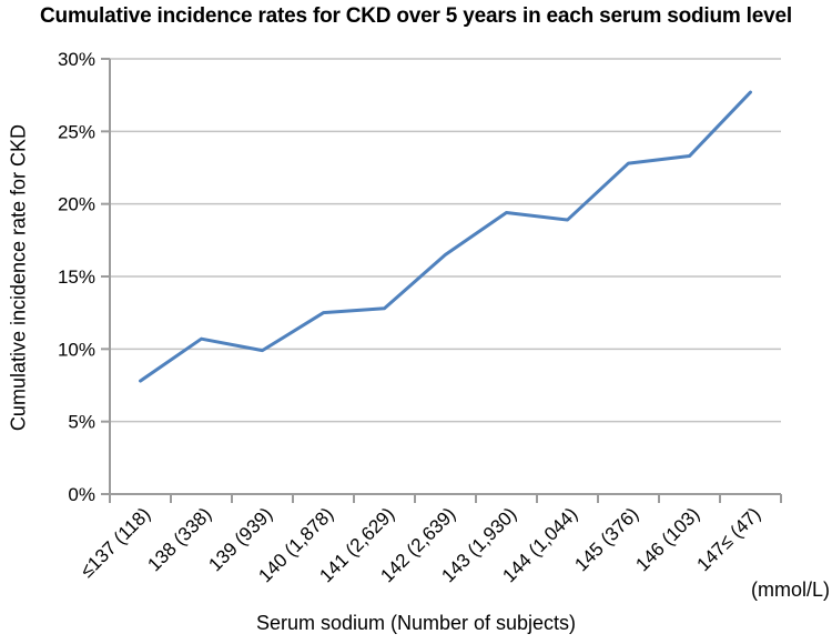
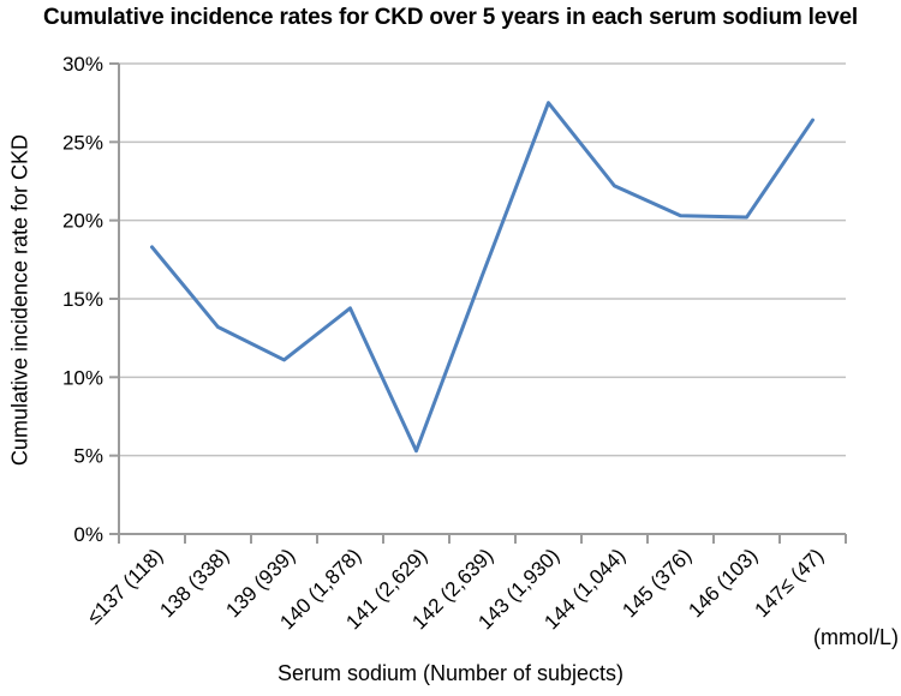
≤137 (118): 7.8% -> 18.3%
138 (338): 10.7% -> 13.2%
139 (939): 9.9% -> 11.1%
140 (1,878): 12.5% -> 14.4%
141 (2,629): 12.8% -> 5.3%
143 (1,930): 19.4% -> 27.5%
144 (1,044): 18.9% -> 22.2%
145 (376): 22.8% -> 20.3%
146 (103): 23.3% -> 20.2%
147≤ (47): 27.7% -> 26.4%
